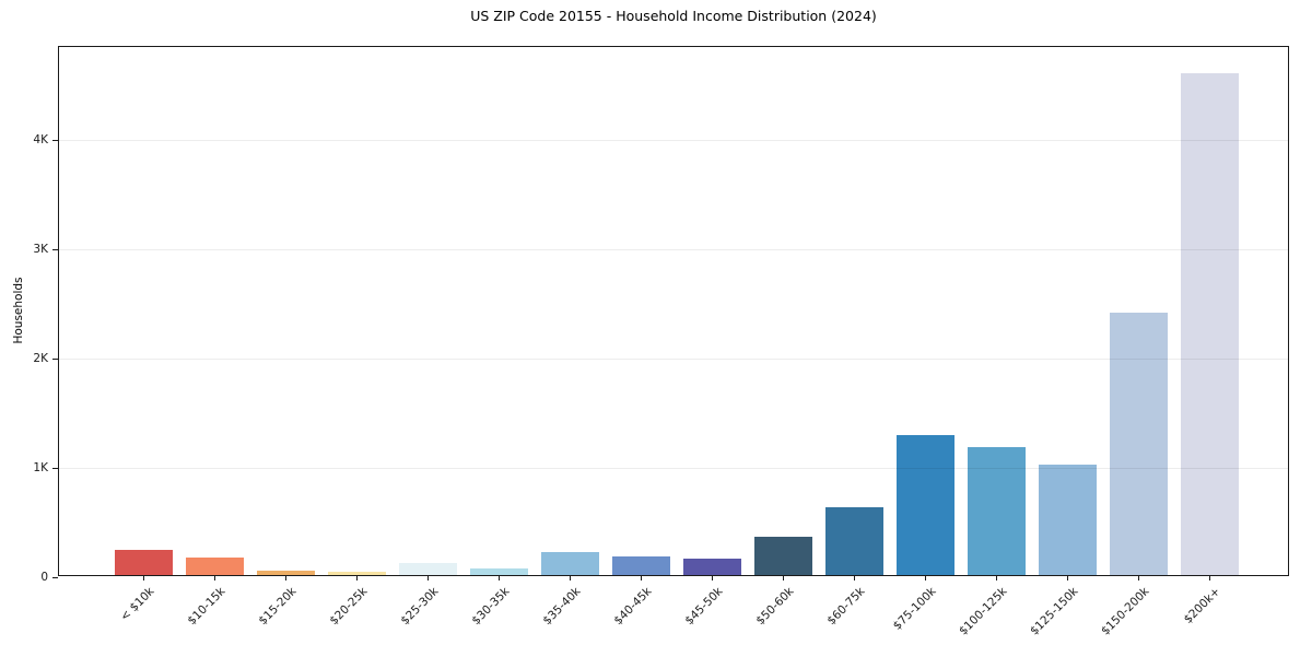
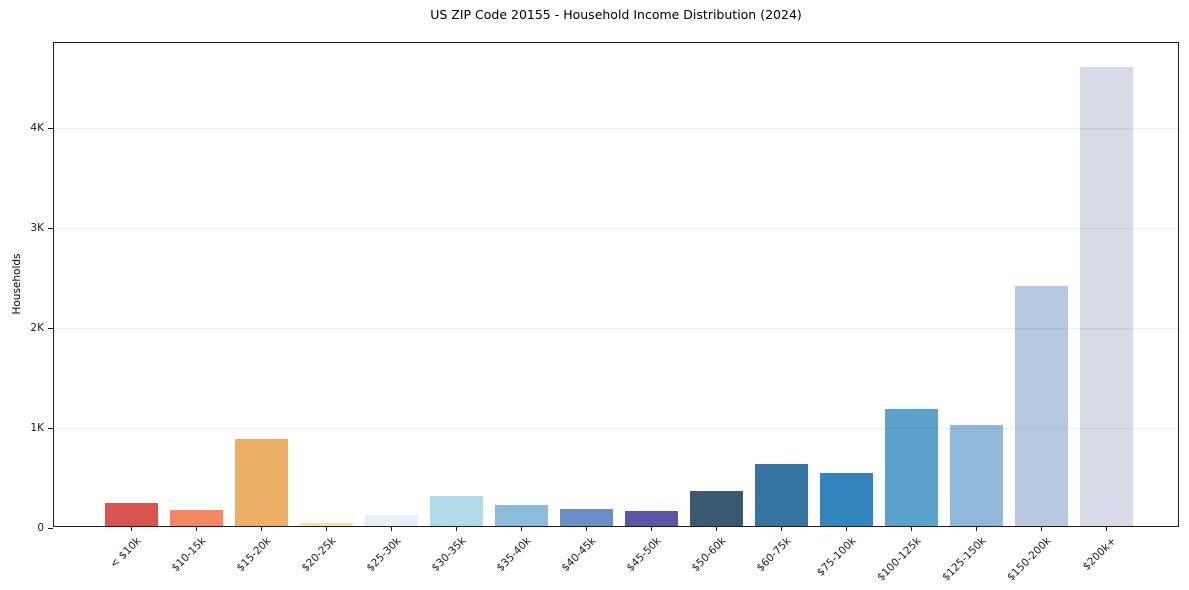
$15-20k: 0.04K -> 0.87K
$30-35k: 0.06K -> 0.30K
$75-100k: 1.28K -> 0.53K
